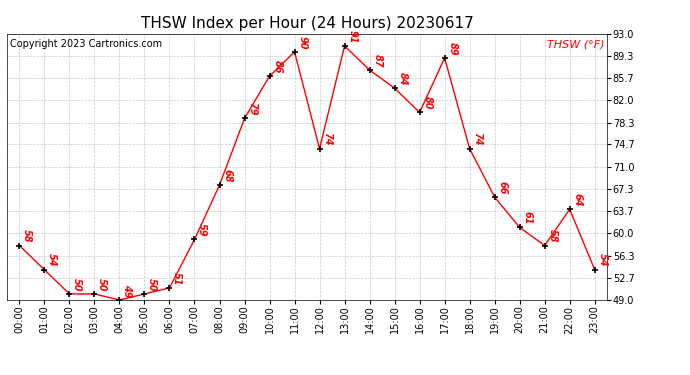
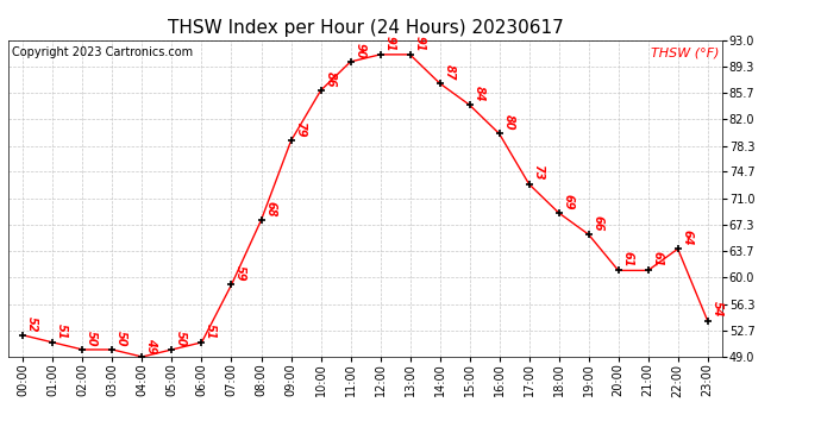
00:00: 58 -> 52
01:00: 54 -> 51
12:00: 74 -> 91
17:00: 89 -> 73
18:00: 74 -> 69
21:00: 58 -> 61
